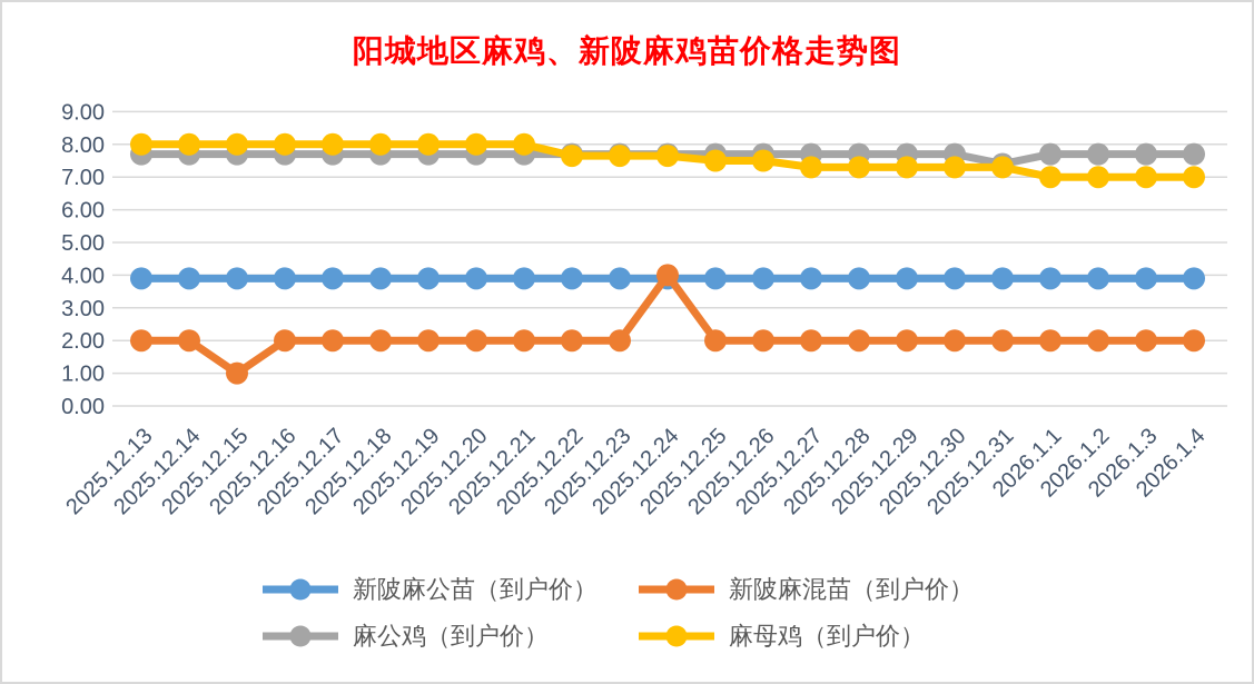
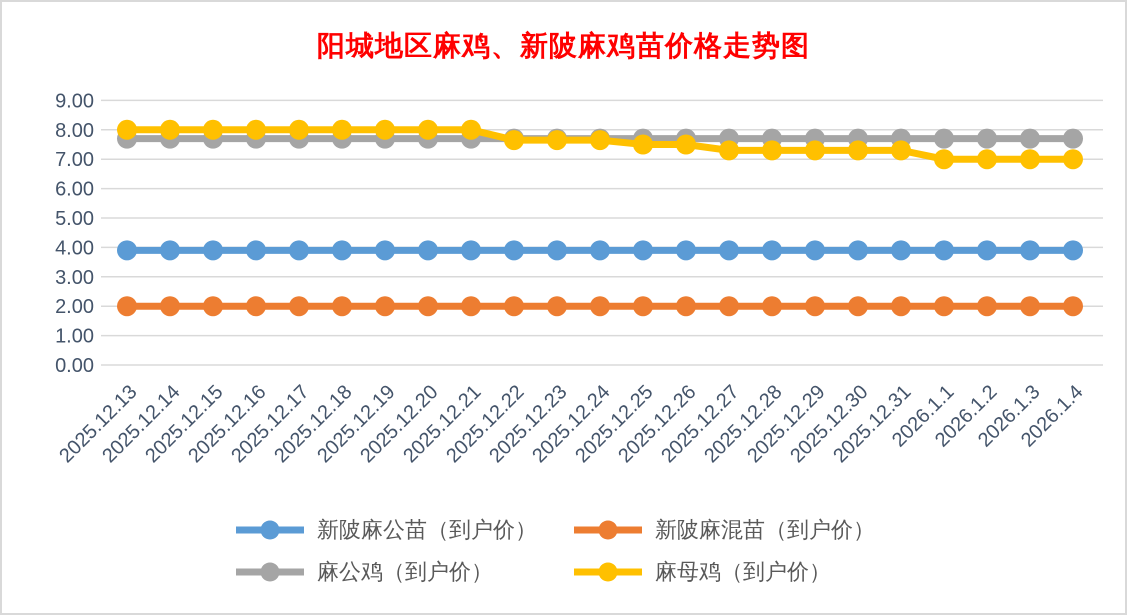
新陂麻混苗（到户价）/2025.12.15: 1 -> 2
新陂麻混苗（到户价）/2025.12.24: 4 -> 2
麻公鸡（到户价）/2025.12.31: 7.4 -> 7.7
